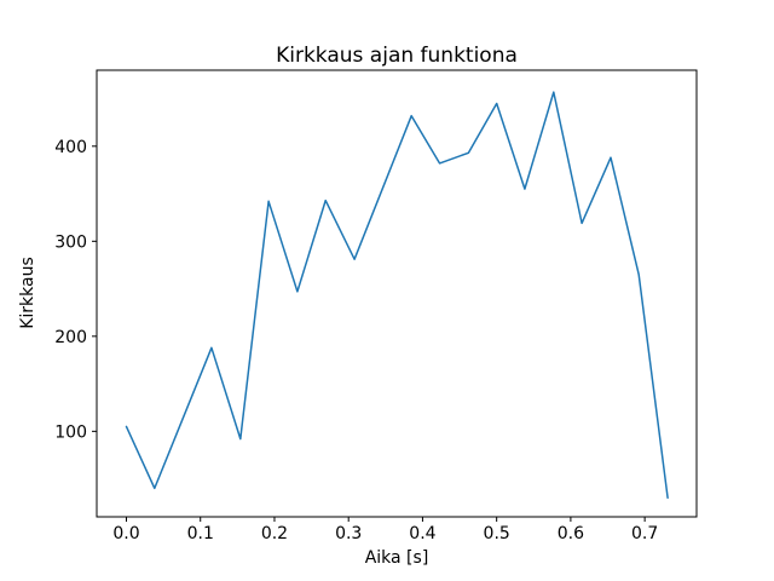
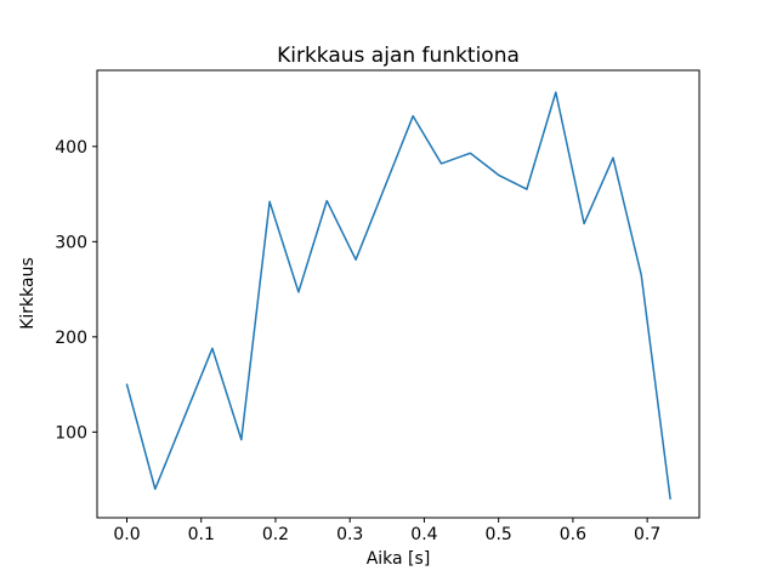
0.0: 100 -> 150
0.5: 440 -> 370
